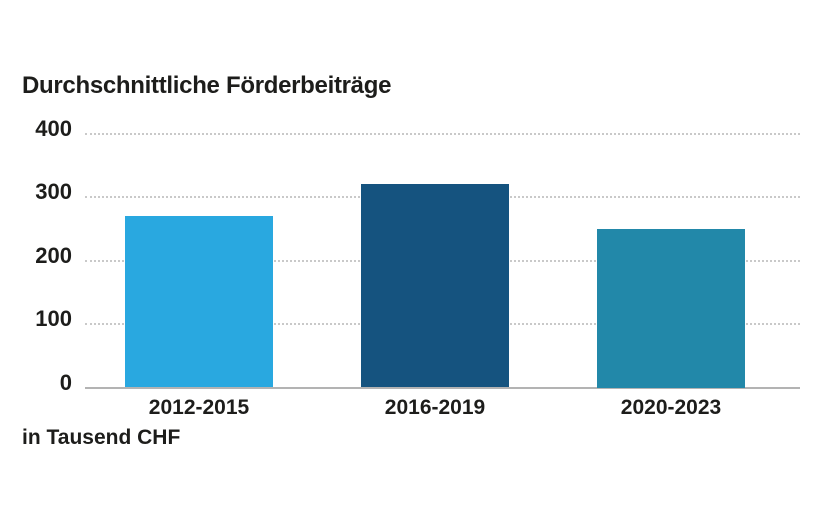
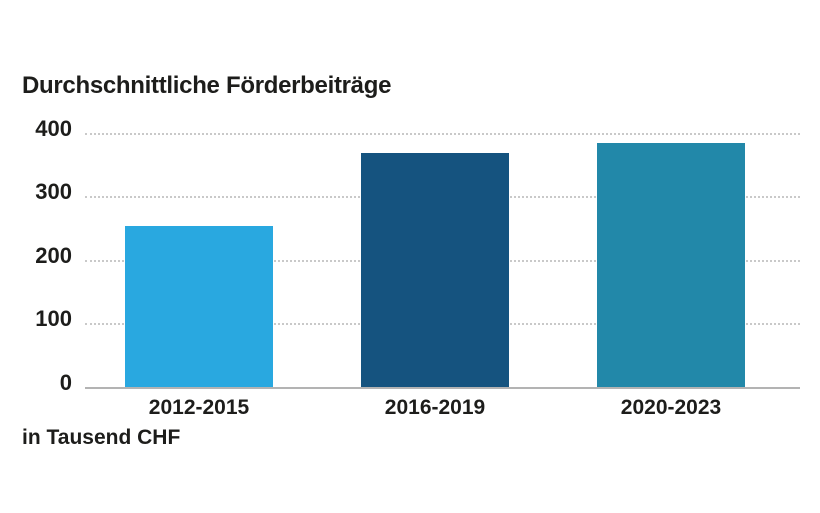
2012-2015: 270 -> 260
2016-2019: 320 -> 370
2020-2023: 250 -> 380
